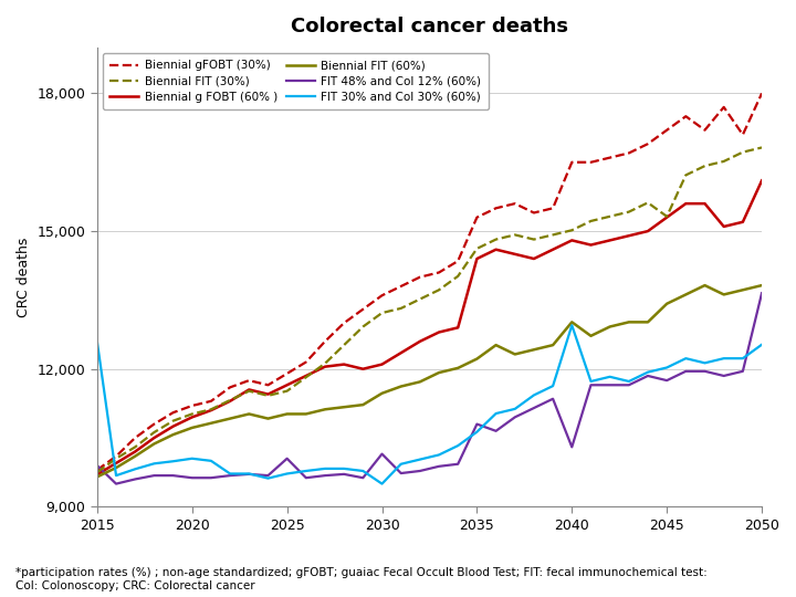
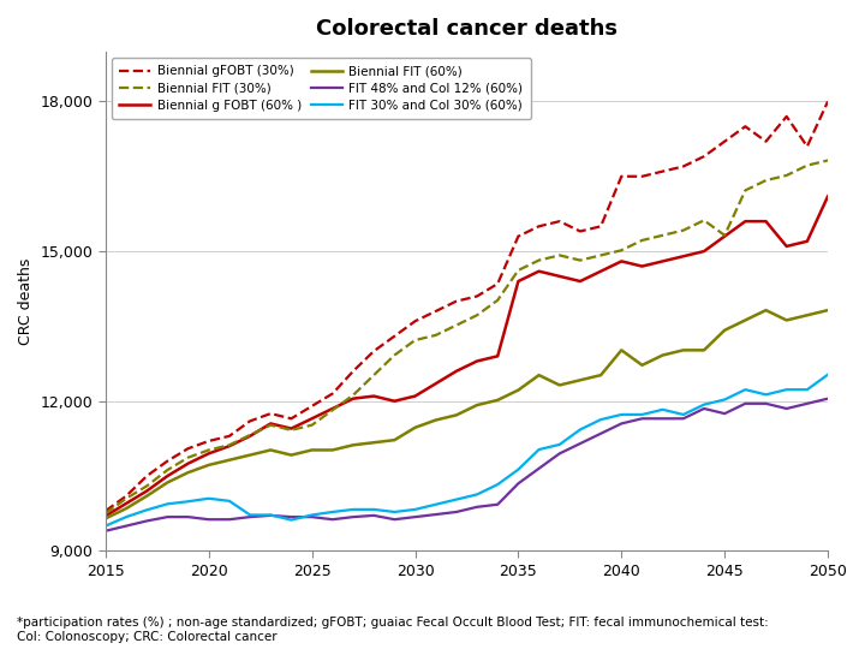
FIT 48% and Col 12% (60%)/2015: 9,900 -> 9,400
FIT 30% and Col 30% (60%)/2015: 12,600 -> 9,500
FIT 48% and Col 12% (60%)/2025: 10,050 -> 9,680
FIT 48% and Col 12% (60%)/2030: 10,150 -> 9,680
FIT 30% and Col 30% (60%)/2030: 9,500 -> 9,830
FIT 48% and Col 12% (60%)/2035: 10,800 -> 10,350
FIT 48% and Col 12% (60%)/2040: 10,300 -> 11,550
FIT 30% and Col 30% (60%)/2040: 12,950 -> 11,730
FIT 48% and Col 12% (60%)/2050: 13,650 -> 12,050
